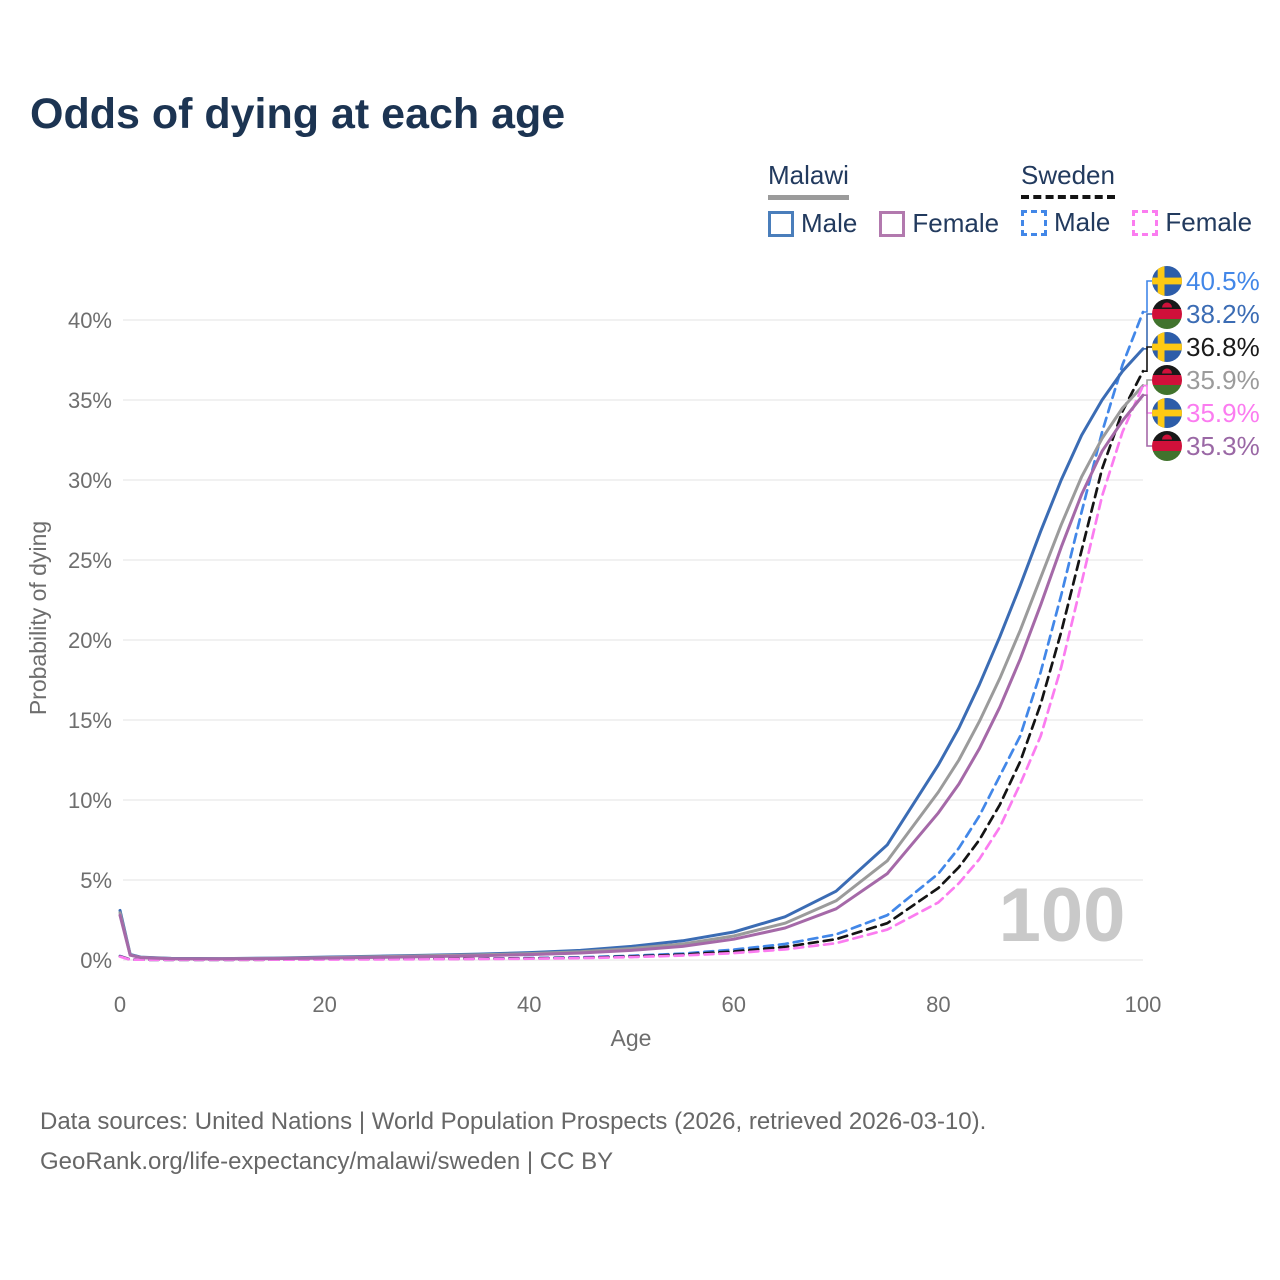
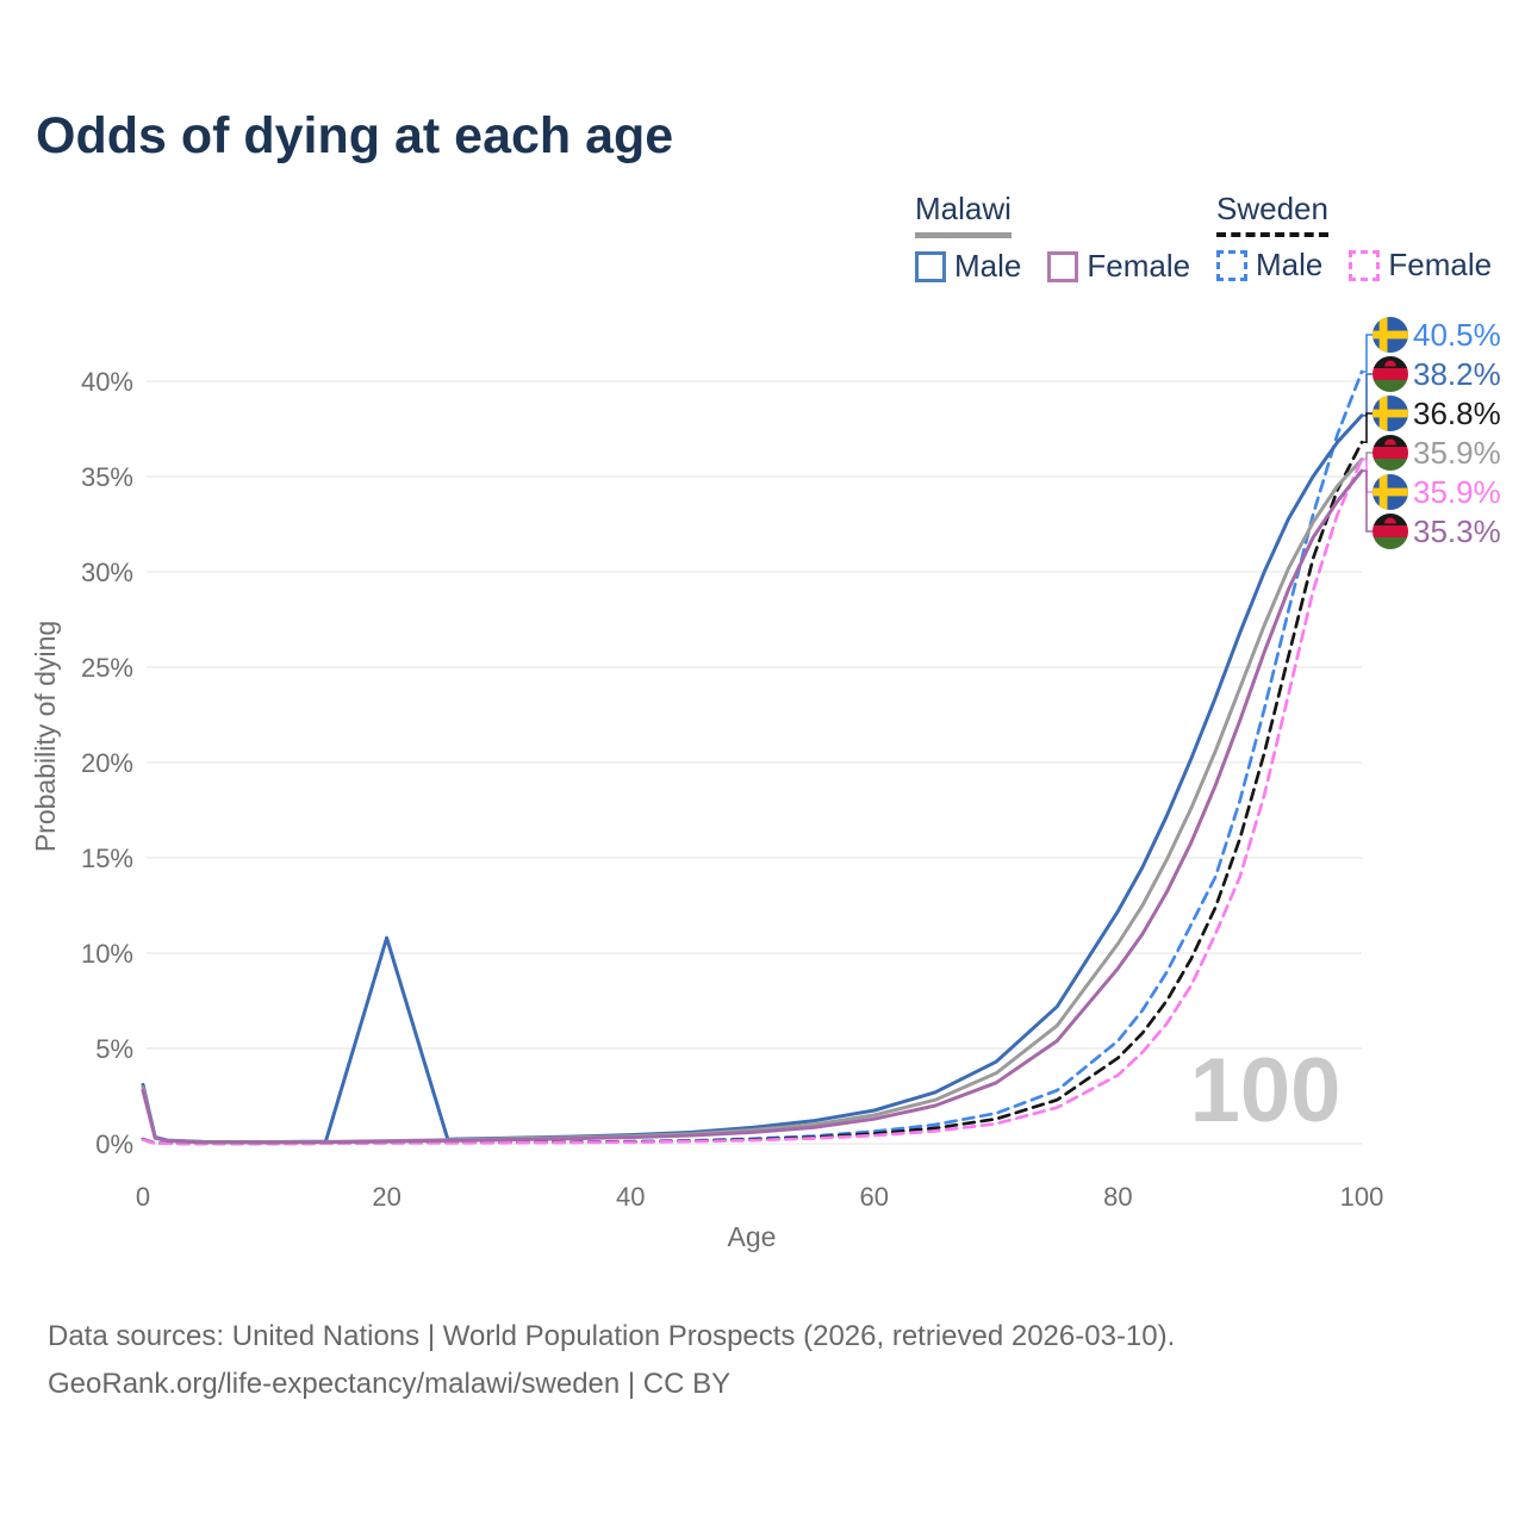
Malawi Male/20: 0.2% -> 10.8%
